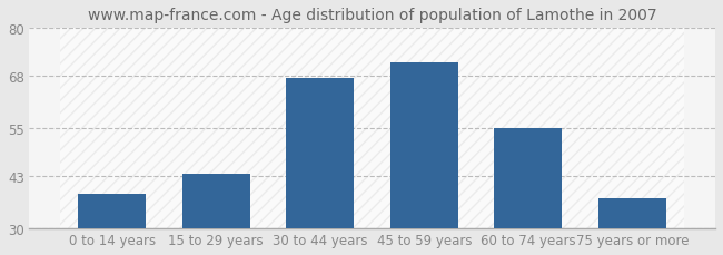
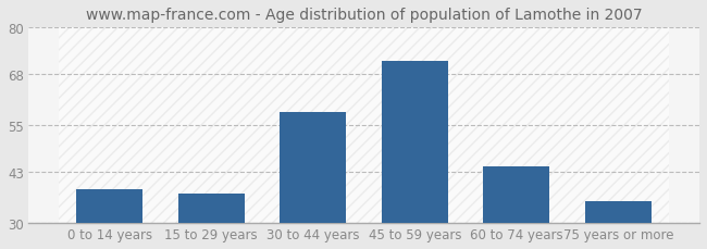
15 to 29 years: 43.5 -> 37.5
30 to 44 years: 67.5 -> 58.5
60 to 74 years: 55.0 -> 44.5
75 years or more: 37.5 -> 35.5
